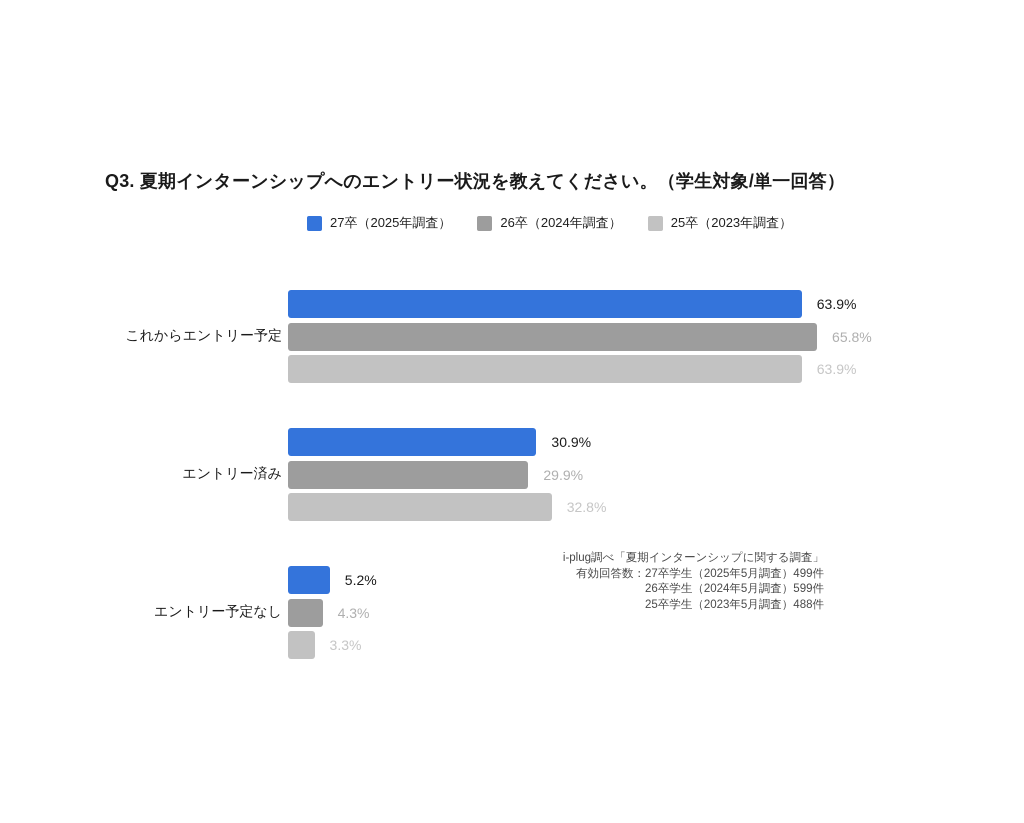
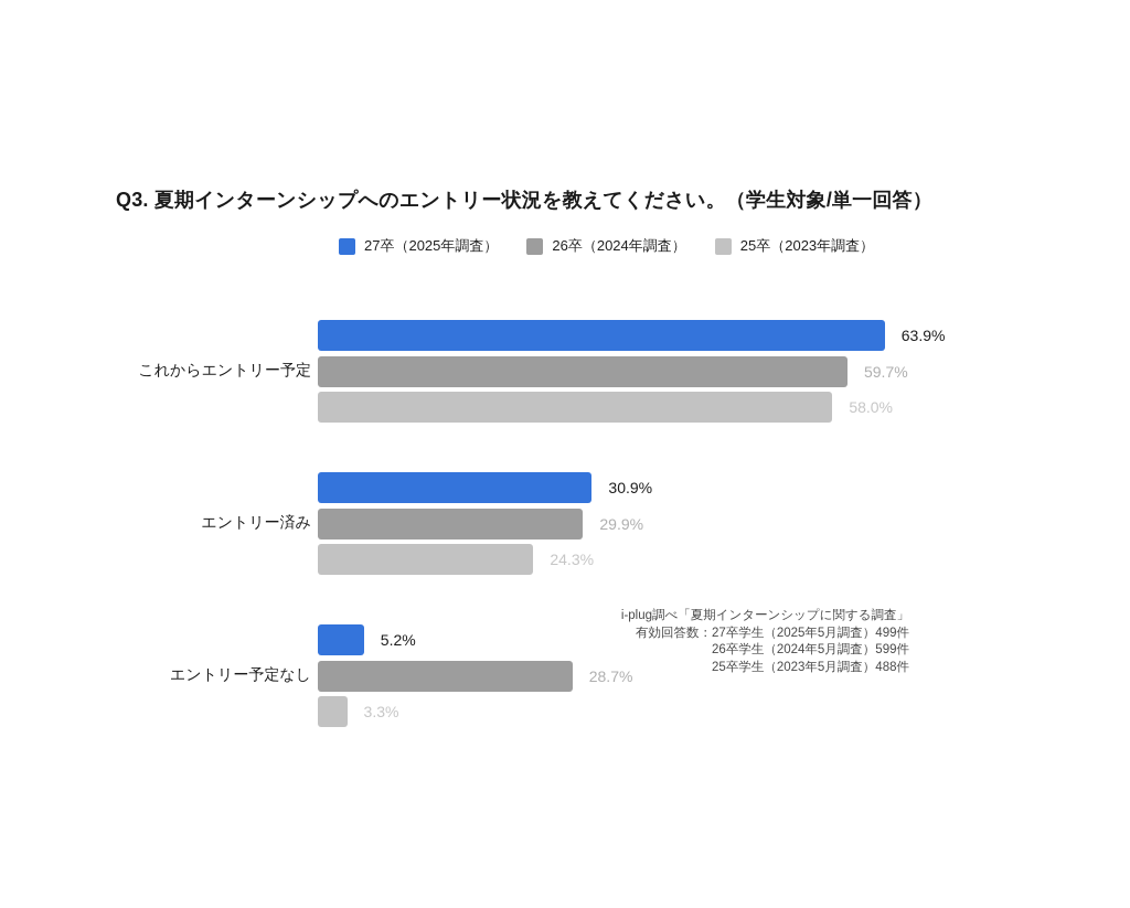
26卒（2024年調査）/これからエントリー予定: 65.8% -> 59.7%
25卒（2023年調査）/これからエントリー予定: 63.9% -> 58.0%
25卒（2023年調査）/エントリー済み: 32.8% -> 24.3%
26卒（2024年調査）/エントリー予定なし: 4.3% -> 28.7%
